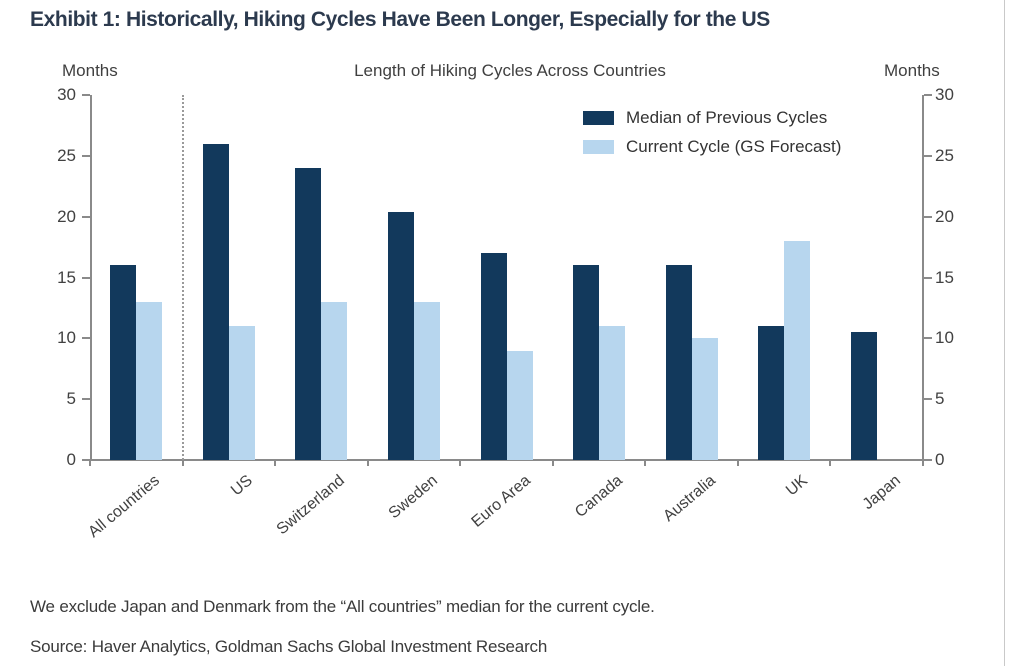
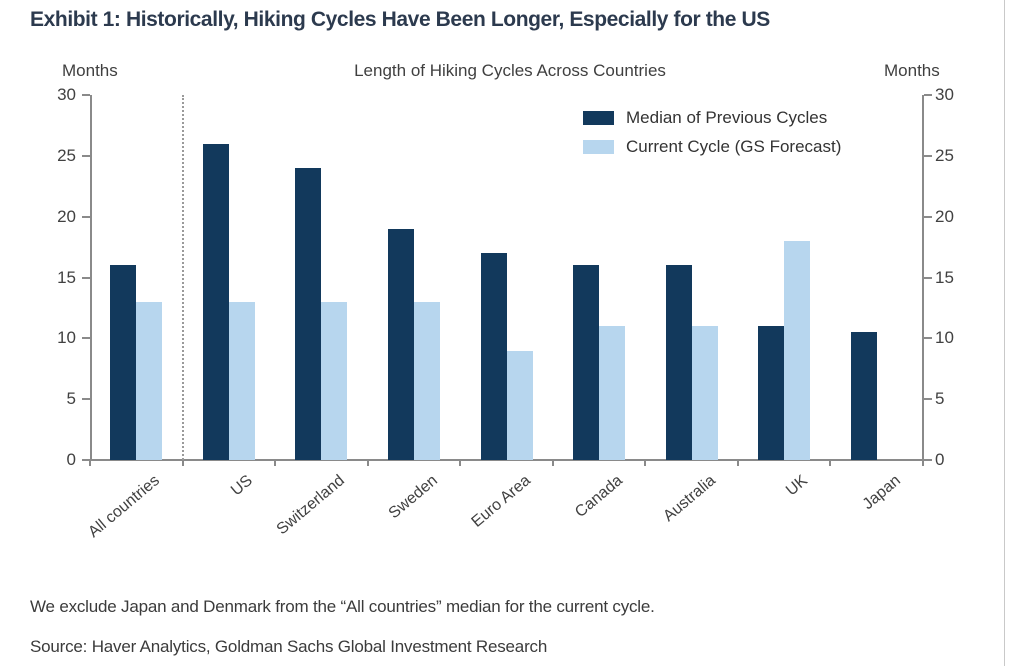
Current Cycle (GS Forecast)/US: 11 -> 13
Median of Previous Cycles/Sweden: 20.4 -> 19.0
Current Cycle (GS Forecast)/Australia: 10 -> 11
